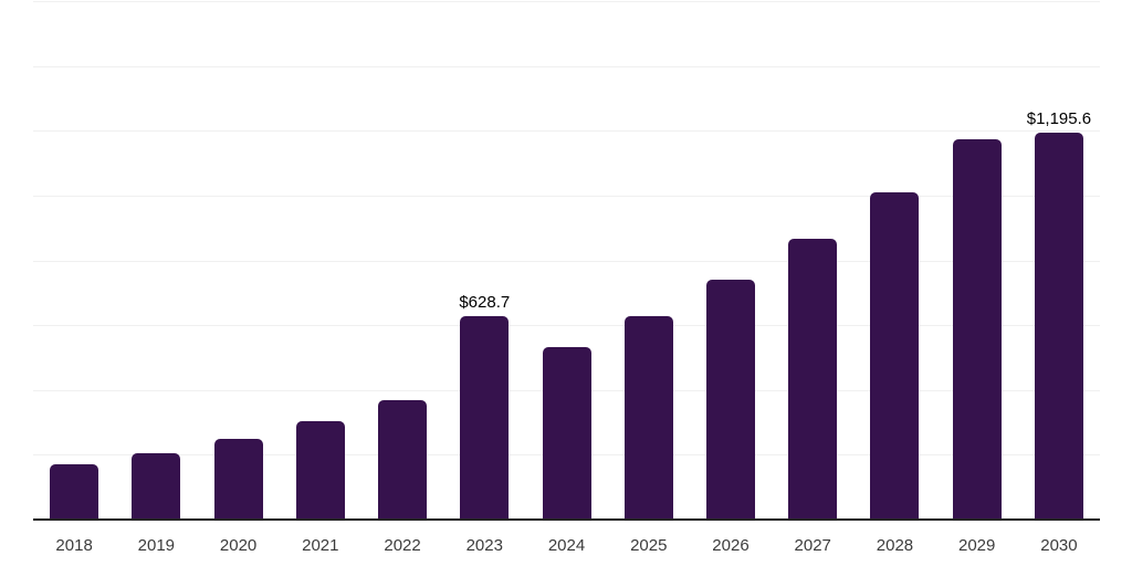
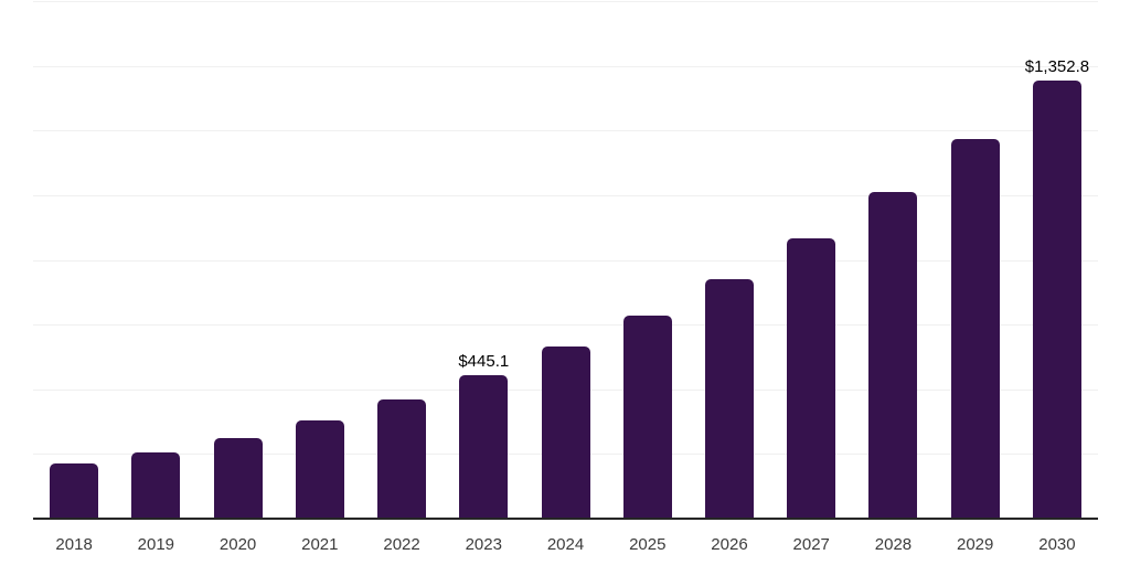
2023: $628.7 -> $445.1
2030: $1,195.6 -> $1,352.8
